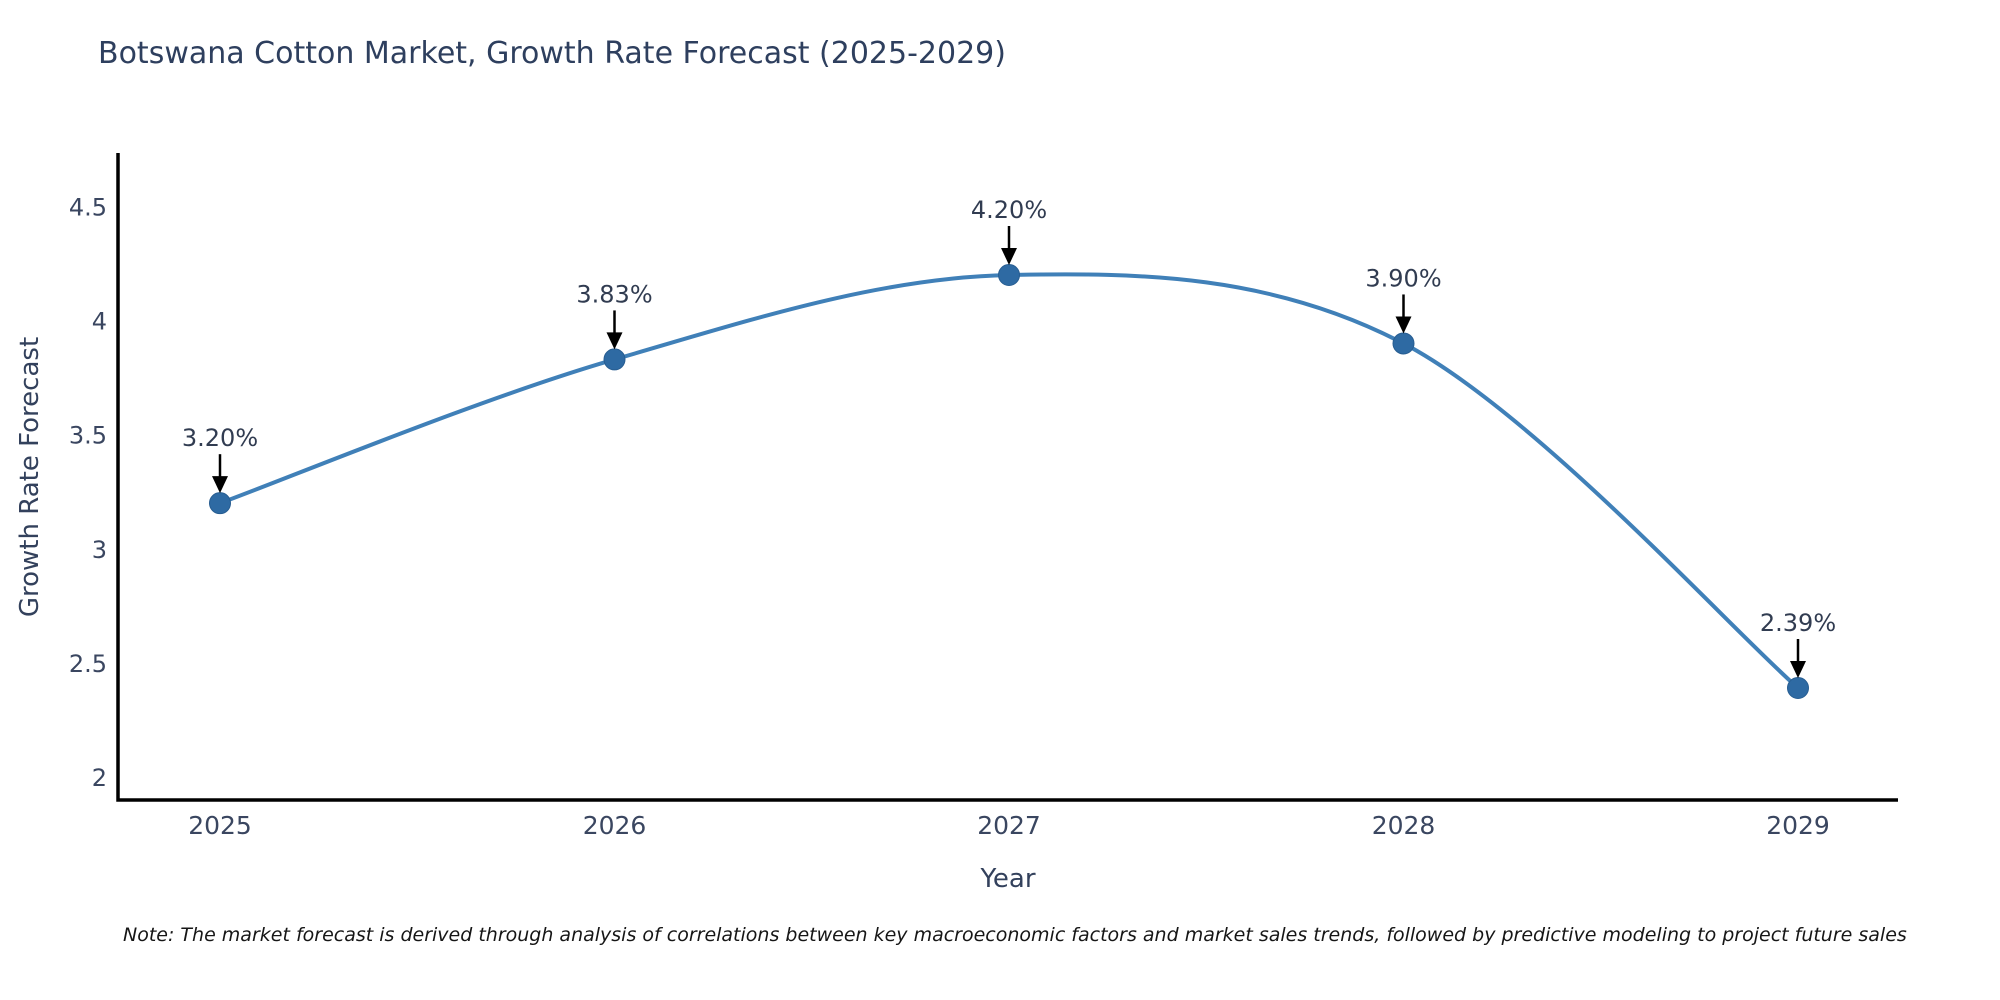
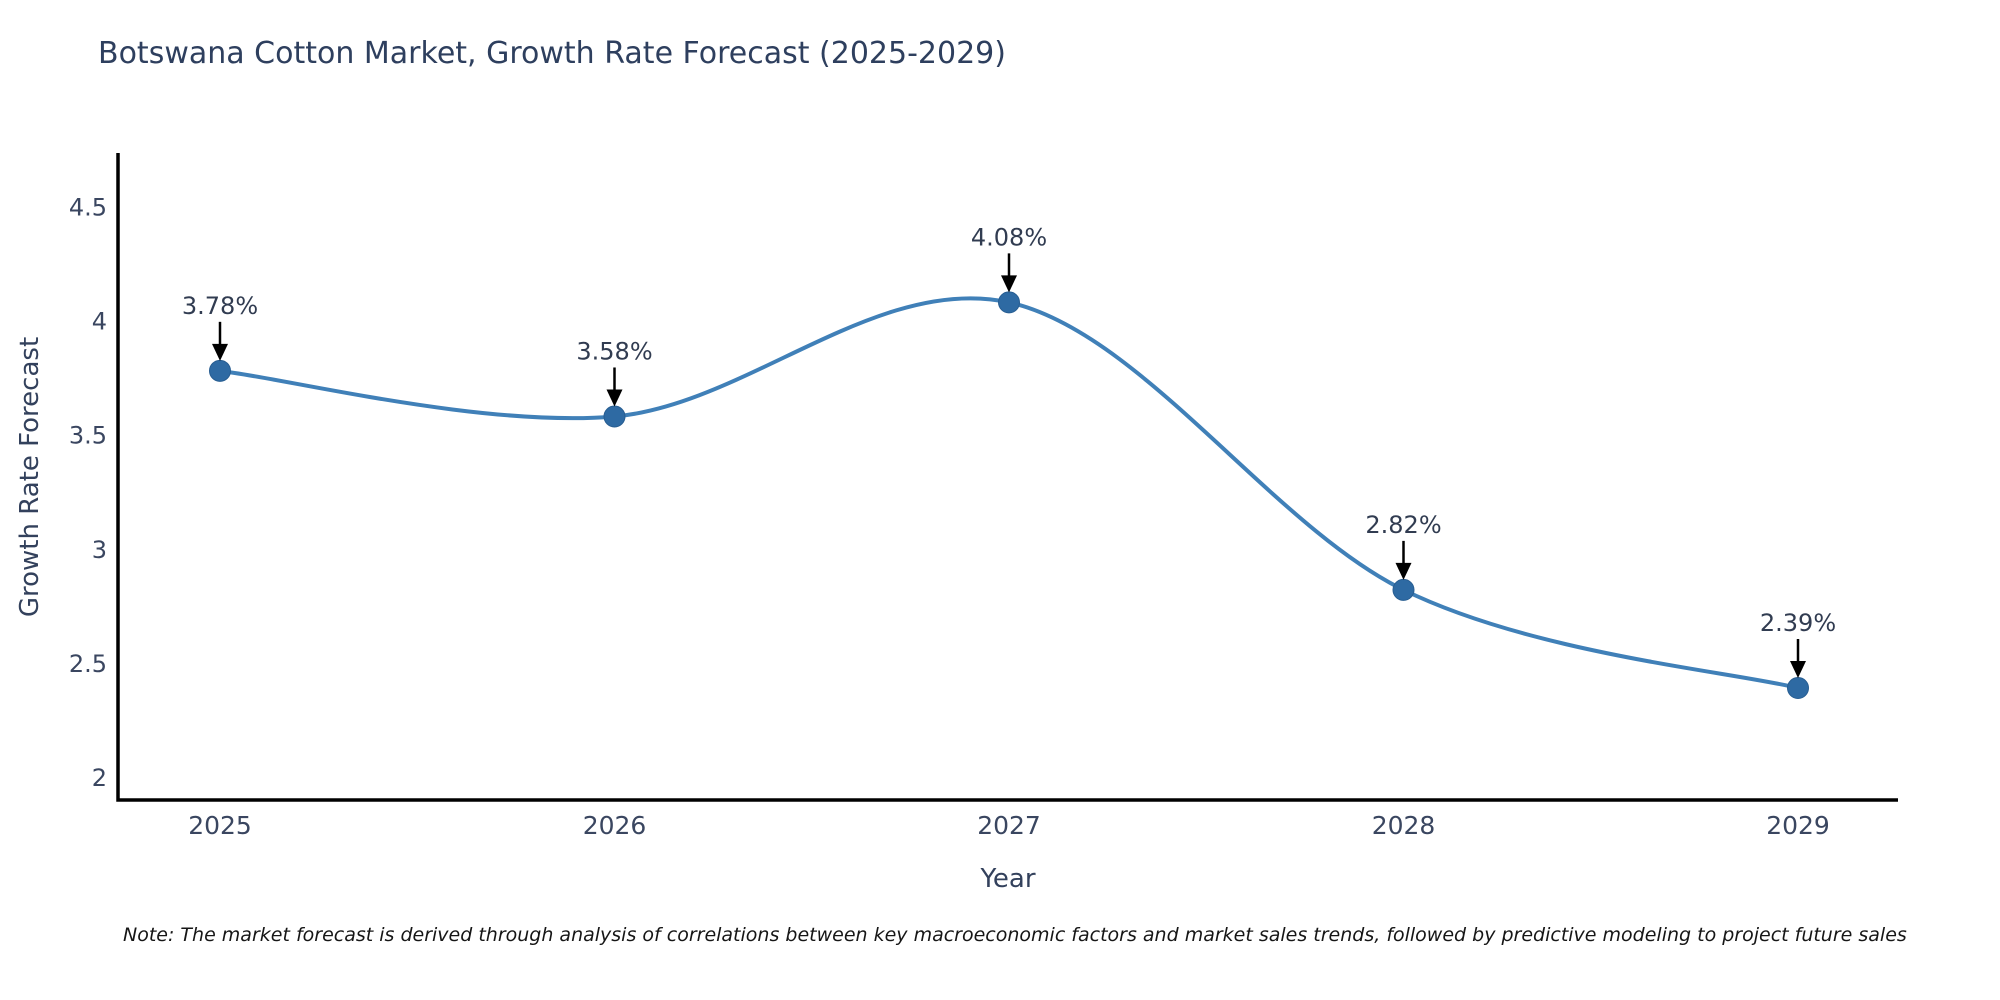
2025: 3.20% -> 3.78%
2026: 3.83% -> 3.58%
2027: 4.20% -> 4.08%
2028: 3.90% -> 2.82%
